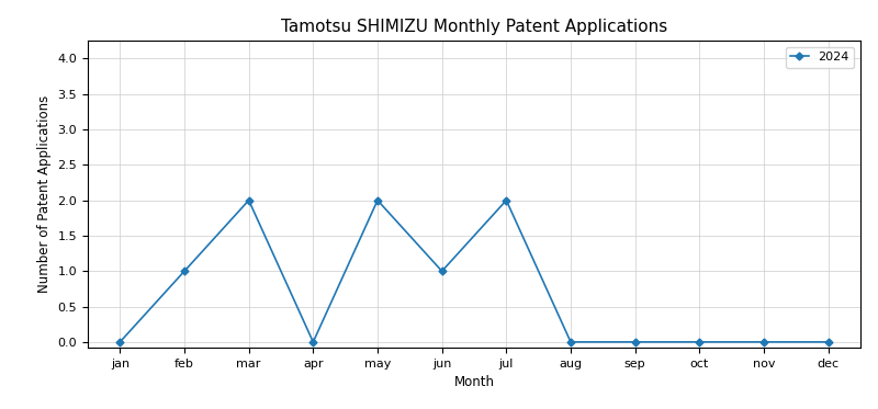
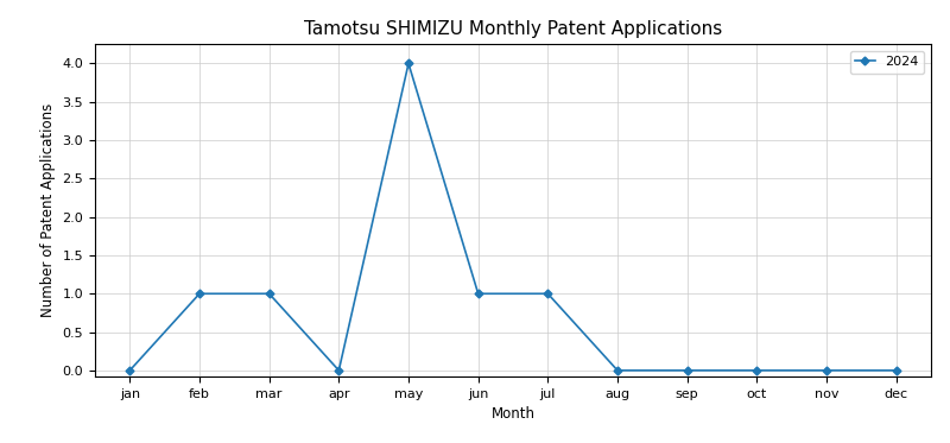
mar: 2 -> 1
may: 2 -> 4
jul: 2 -> 1
